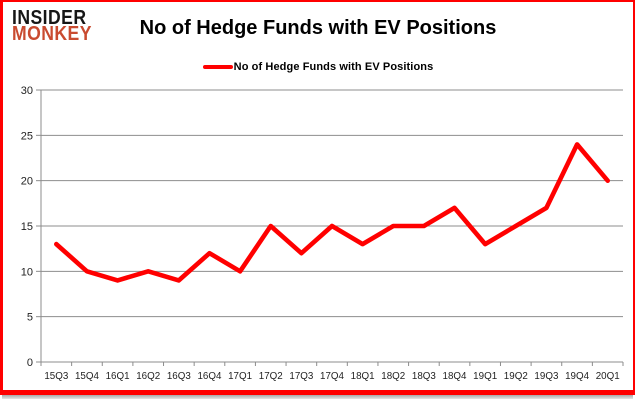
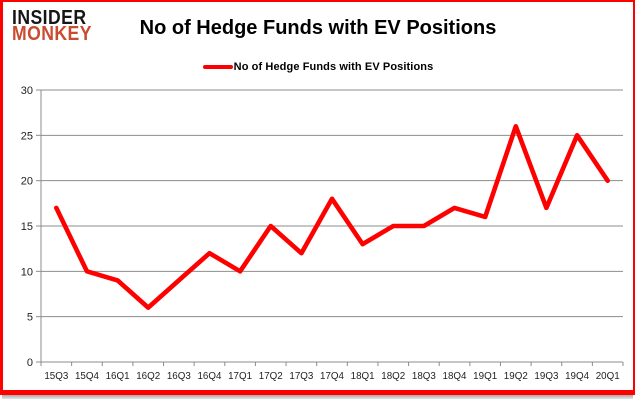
15Q3: 13 -> 17
16Q2: 10 -> 6
17Q4: 15 -> 18
19Q1: 13 -> 16
19Q2: 15 -> 26
19Q4: 24 -> 25
